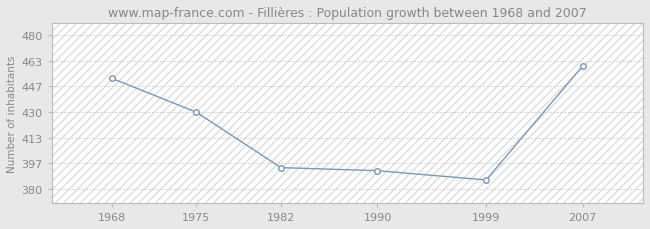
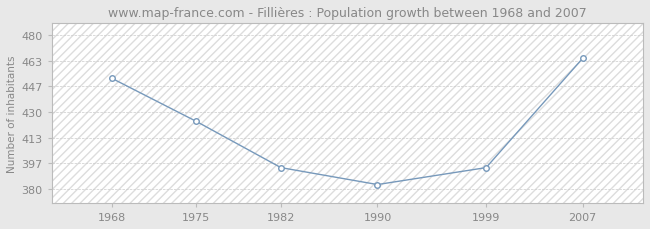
1975: 430 -> 424
1990: 392 -> 383
1999: 386 -> 394
2007: 460 -> 465
